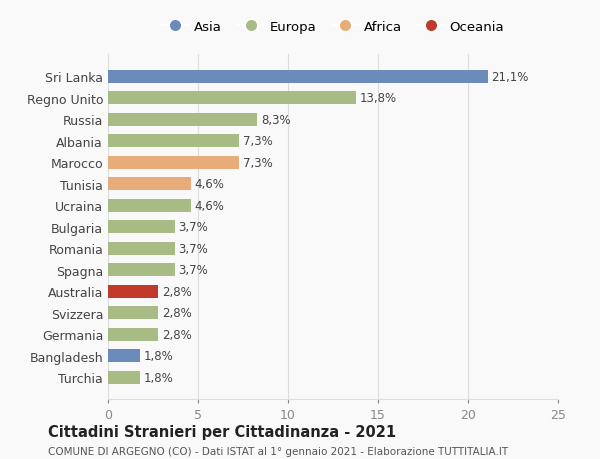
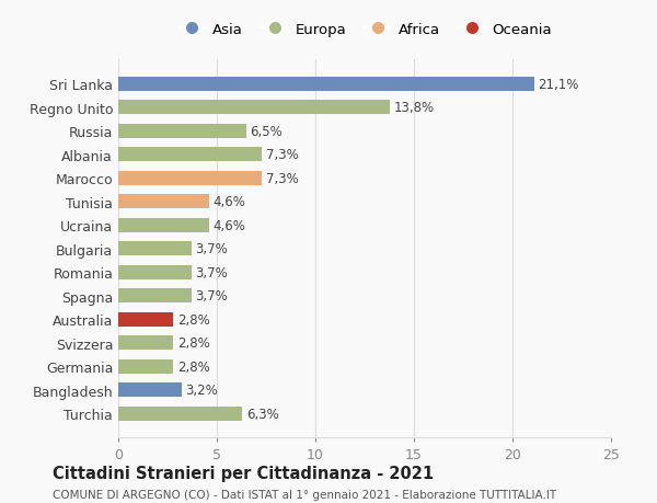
Russia: 8,3% -> 6,5%
Bangladesh: 1,8% -> 3,2%
Turchia: 1,8% -> 6,3%
